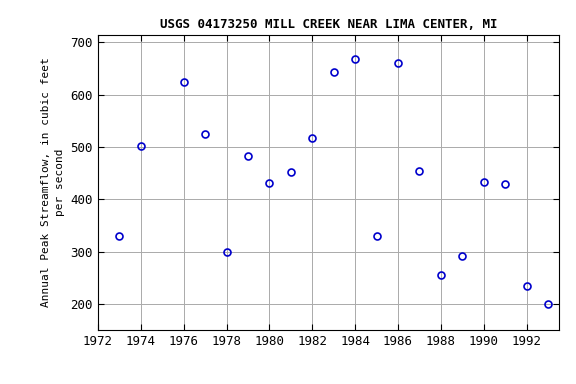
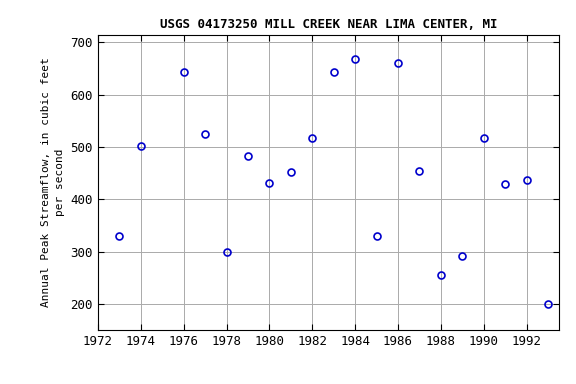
1976: 624 -> 643
1990: 434 -> 517
1992: 234 -> 437
